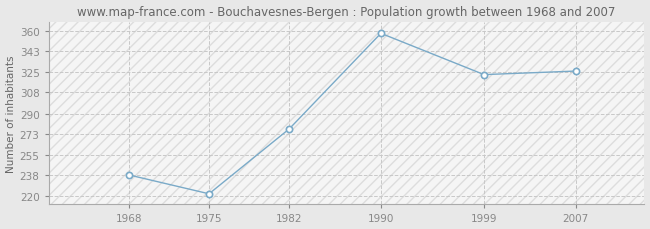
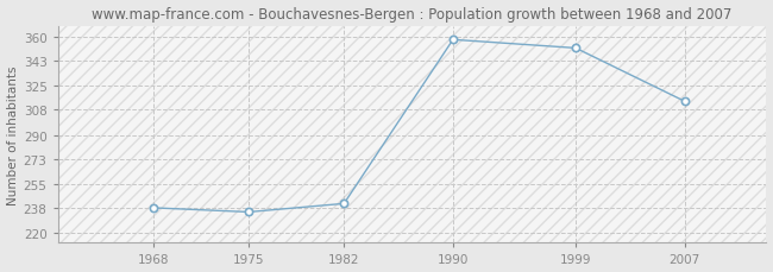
1975: 222 -> 235
1982: 277 -> 241
1999: 323 -> 352
2007: 326 -> 314
